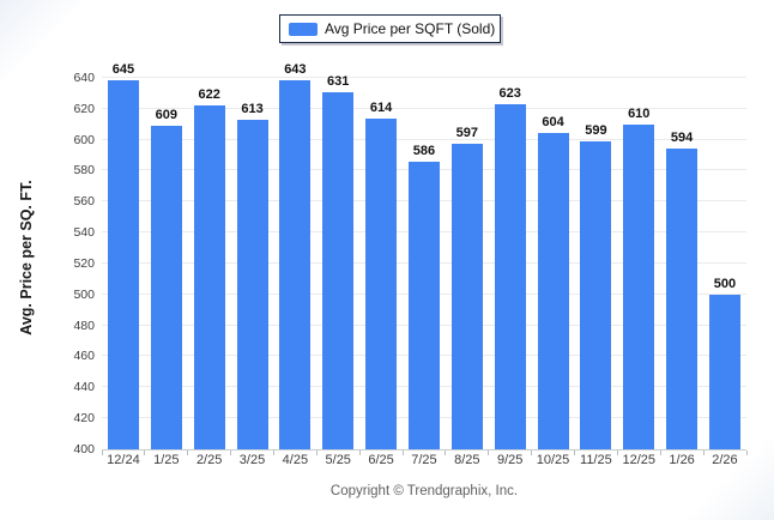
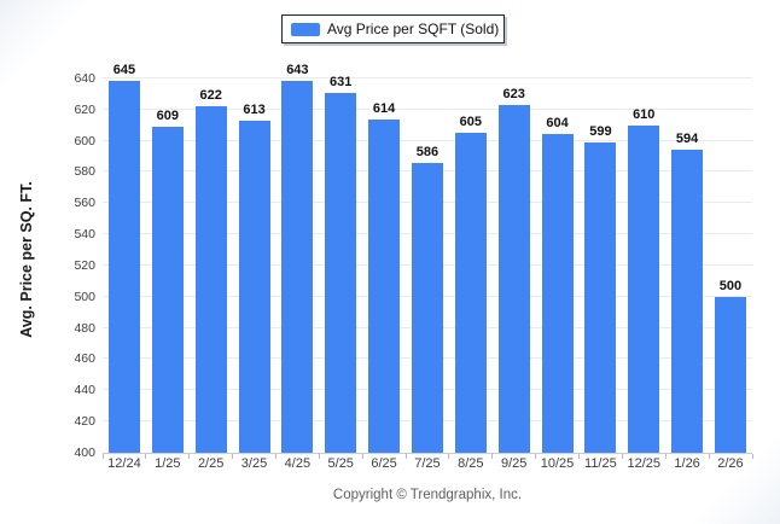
8/25: 597 -> 605
